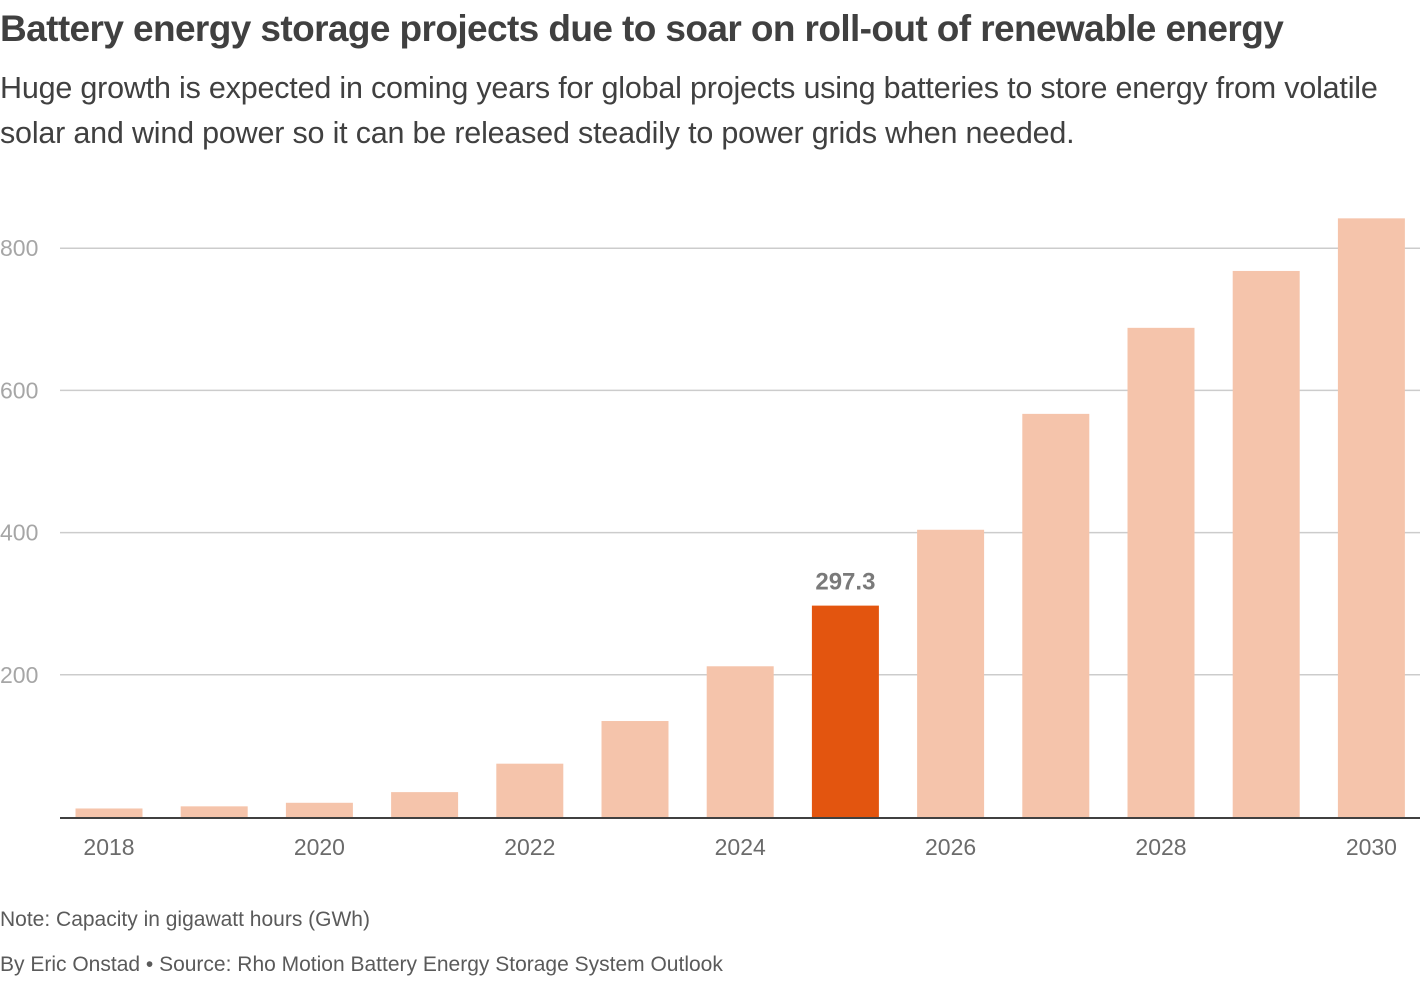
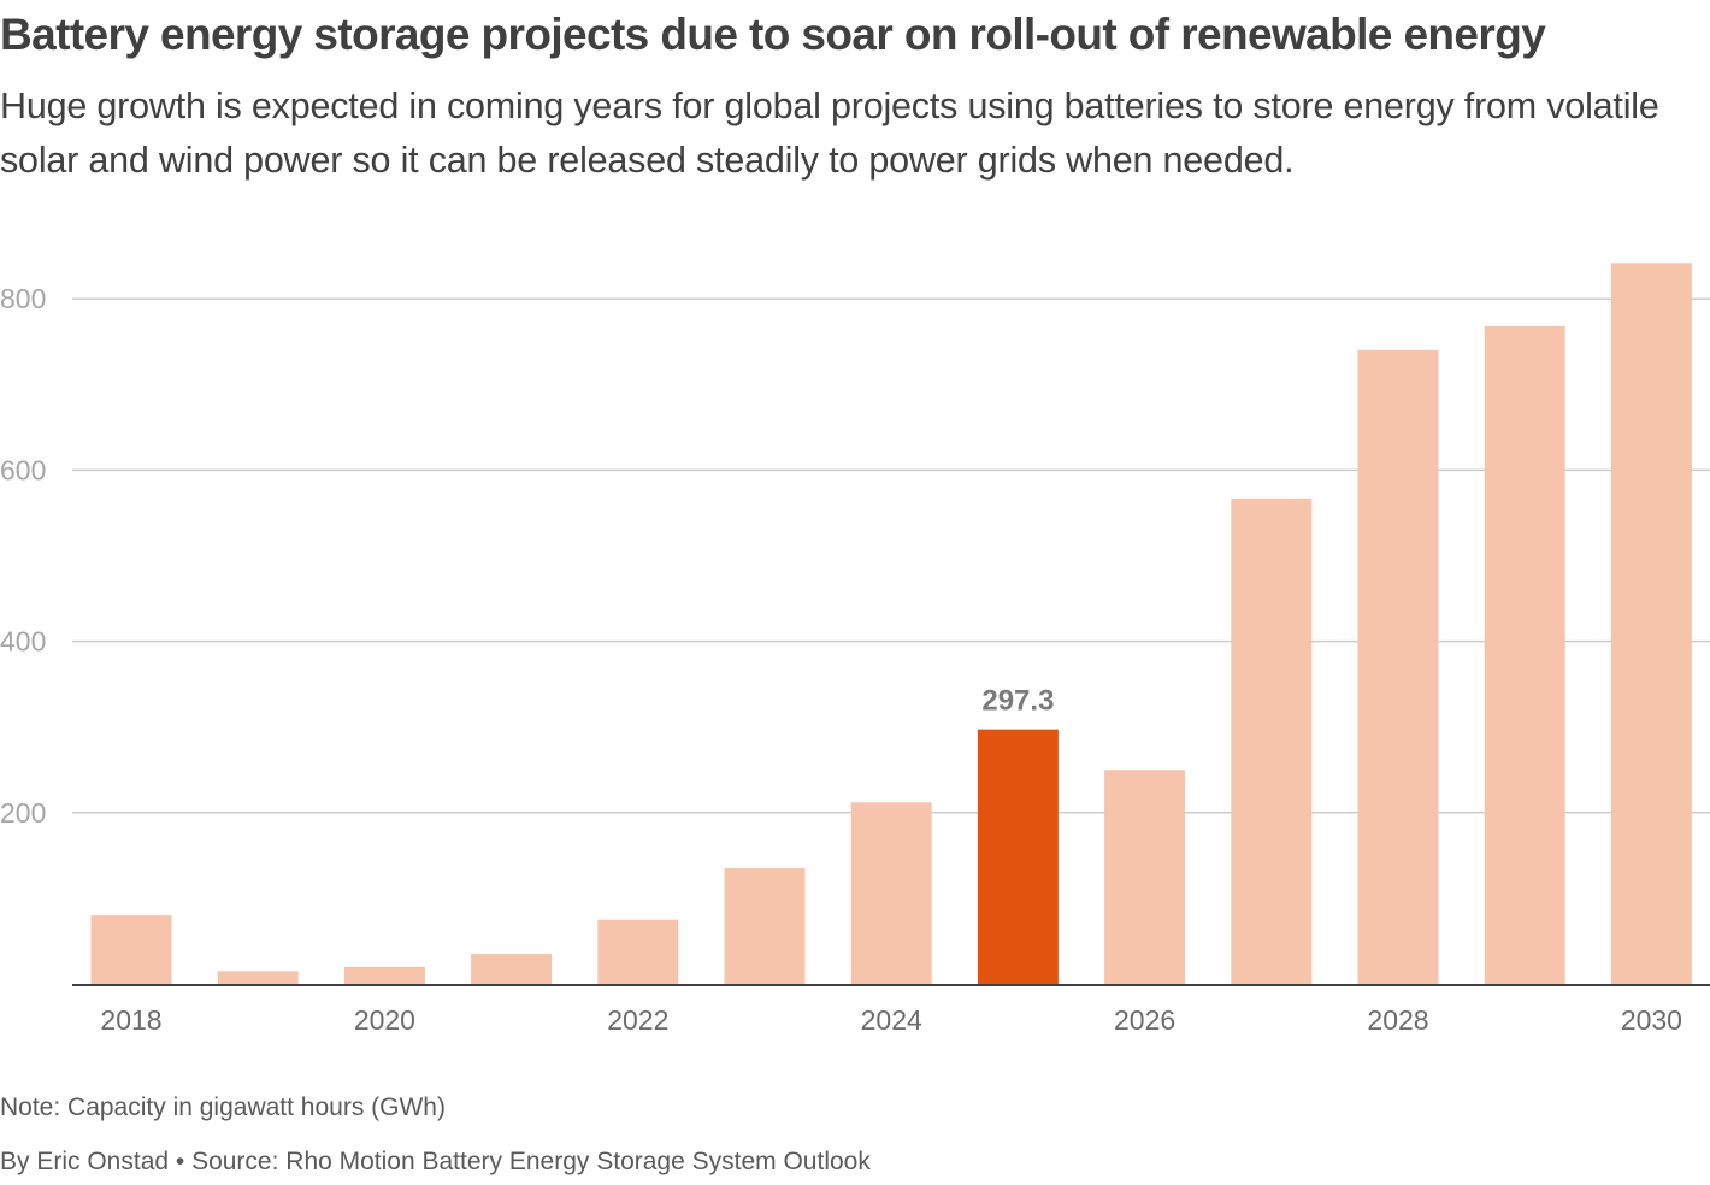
2018: 10 -> 80
2026: 400 -> 250
2028: 690 -> 740
